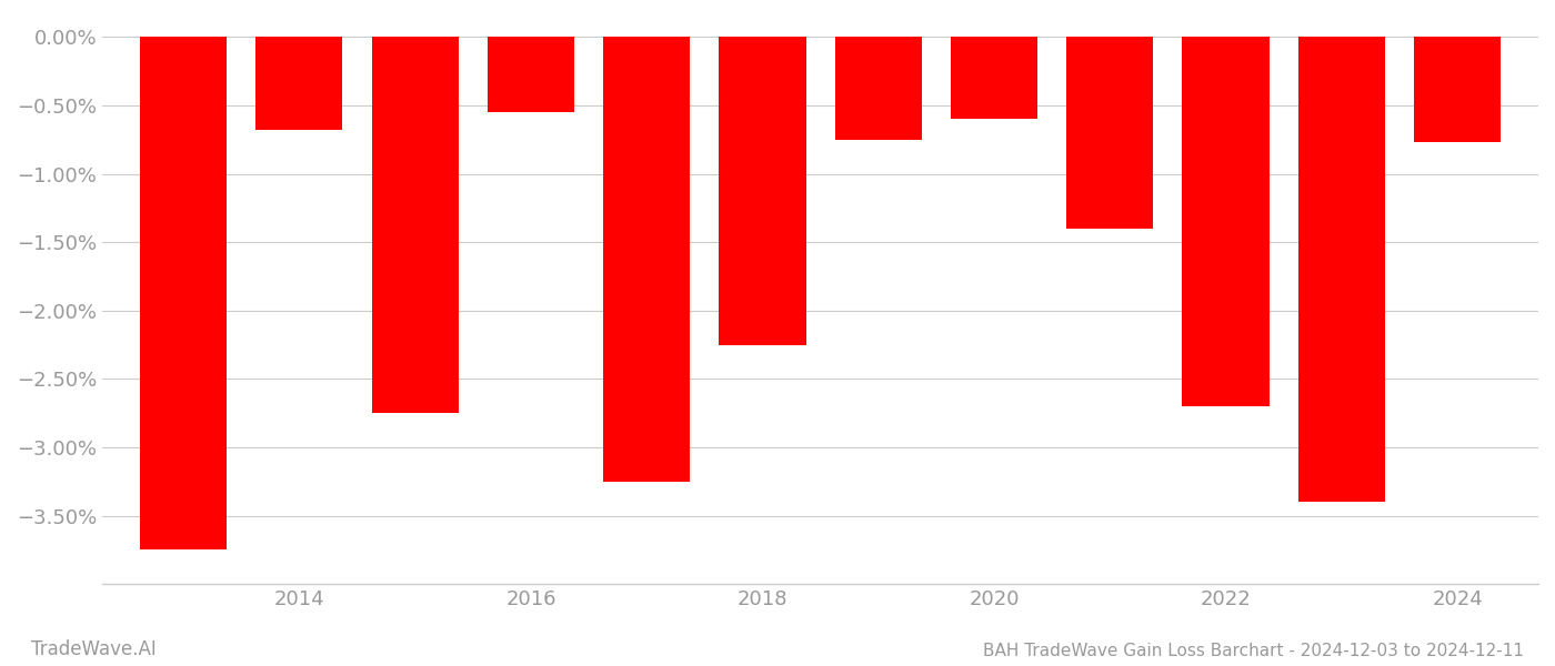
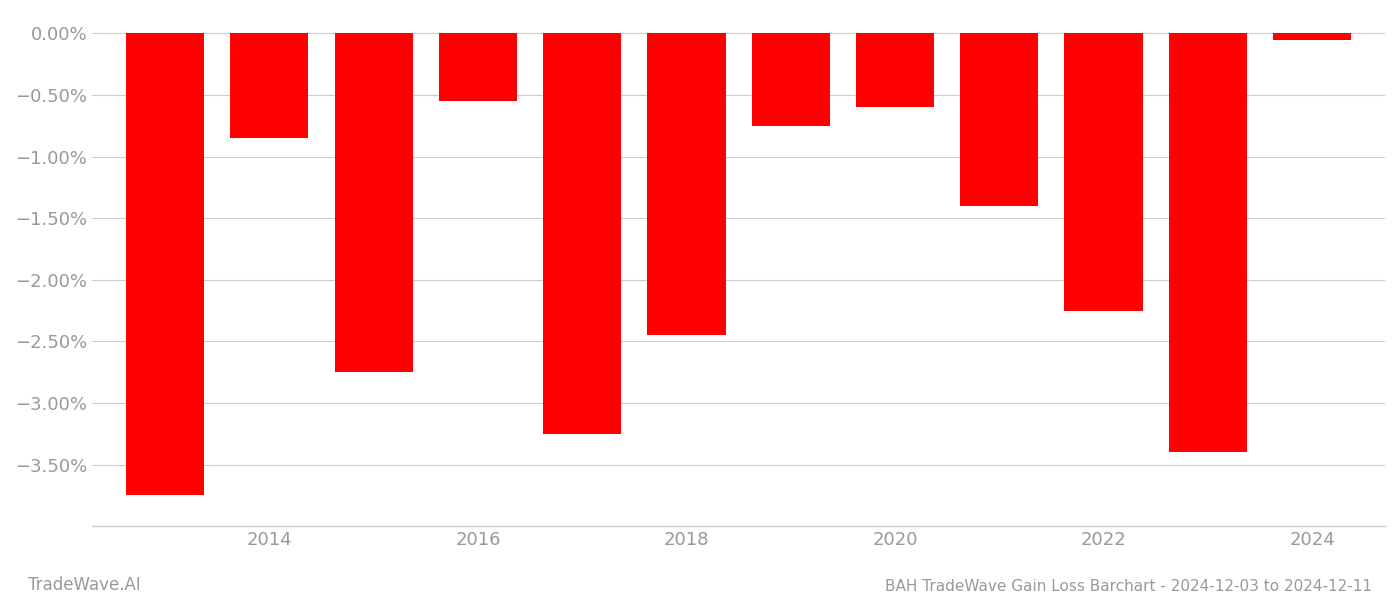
2014: -0.68% -> -0.85%
2018: -2.25% -> -2.45%
2022: -2.70% -> -2.25%
2024: -0.77% -> -0.05%
